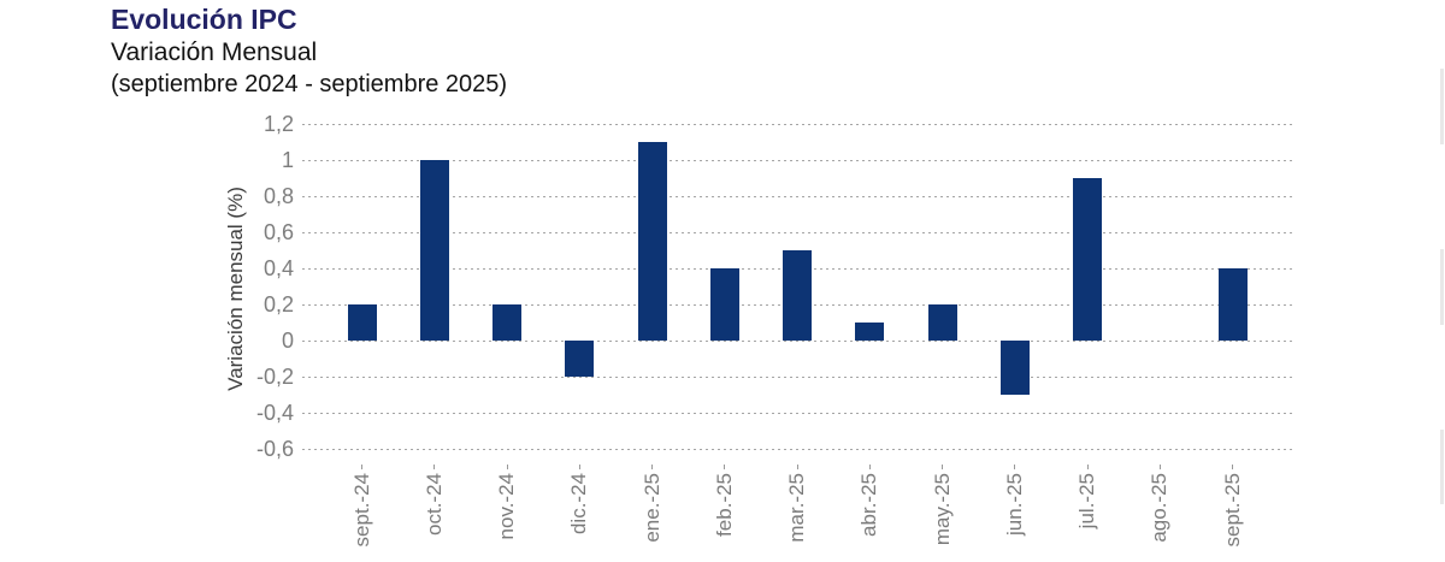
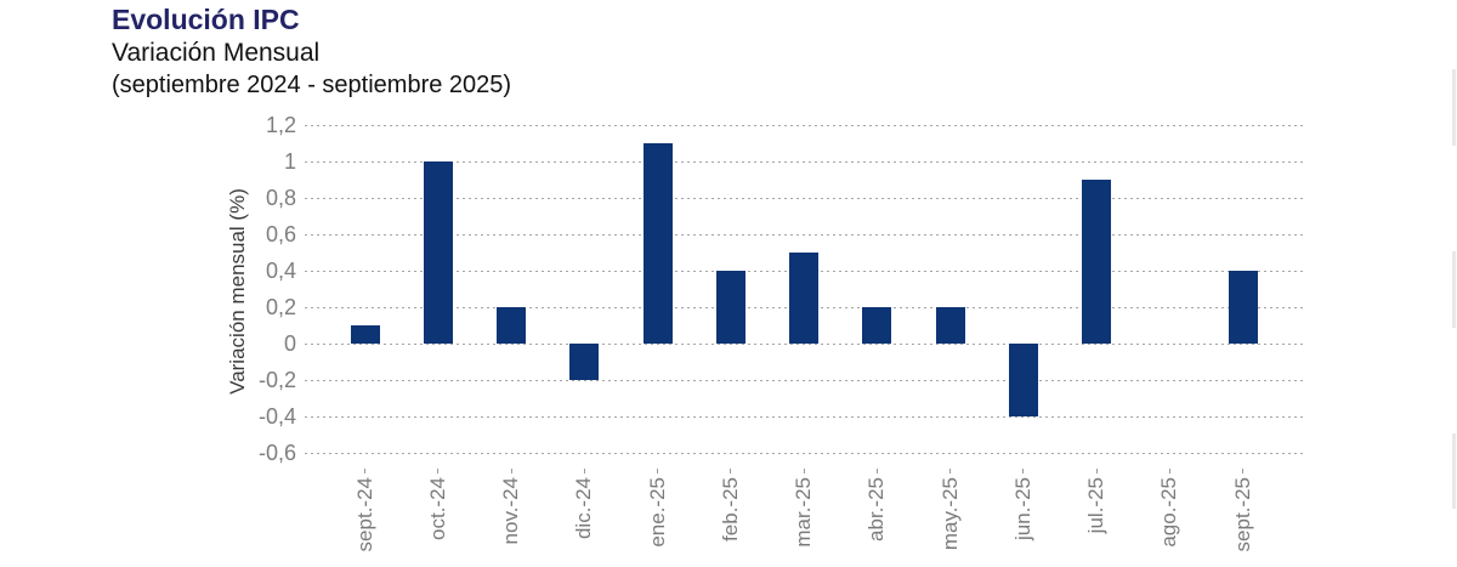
sept.-24: 0,2 -> 0,1
abr.-25: 0,1 -> 0,2
jun.-25: -0,3 -> -0,4
